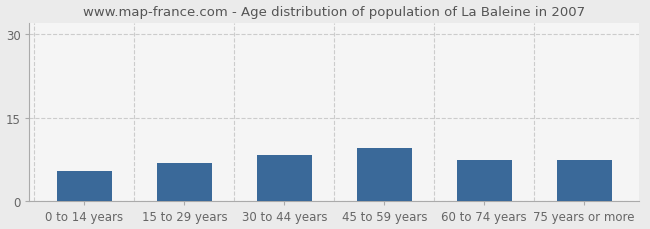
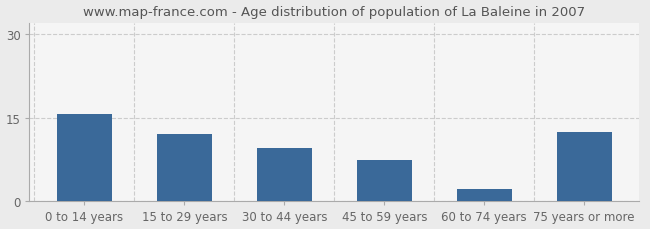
0 to 14 years: 5.5 -> 15.6
15 to 29 years: 6.9 -> 12.0
30 to 44 years: 8.4 -> 9.6
45 to 59 years: 9.5 -> 7.4
60 to 74 years: 7.5 -> 2.2
75 years or more: 7.5 -> 12.4
